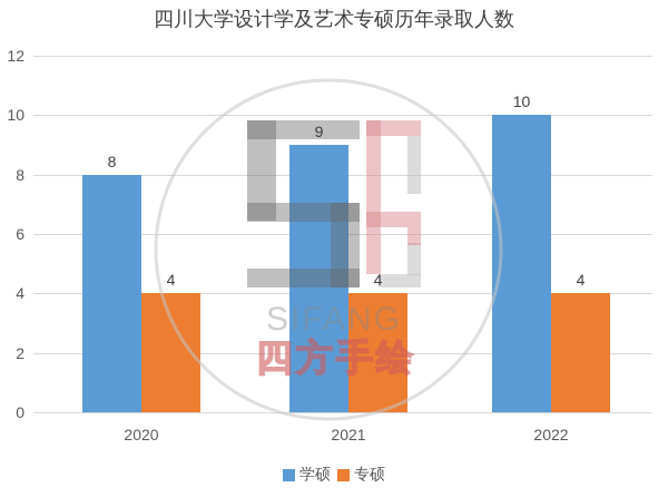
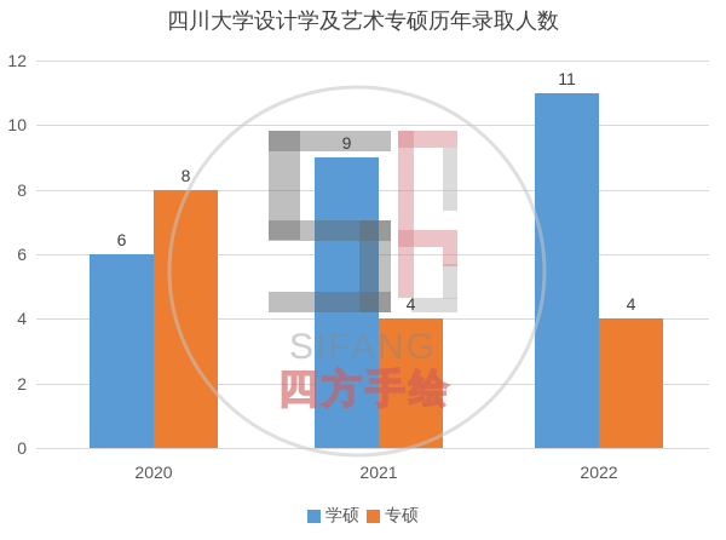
学硕/2020: 8 -> 6
专硕/2020: 4 -> 8
学硕/2022: 10 -> 11
